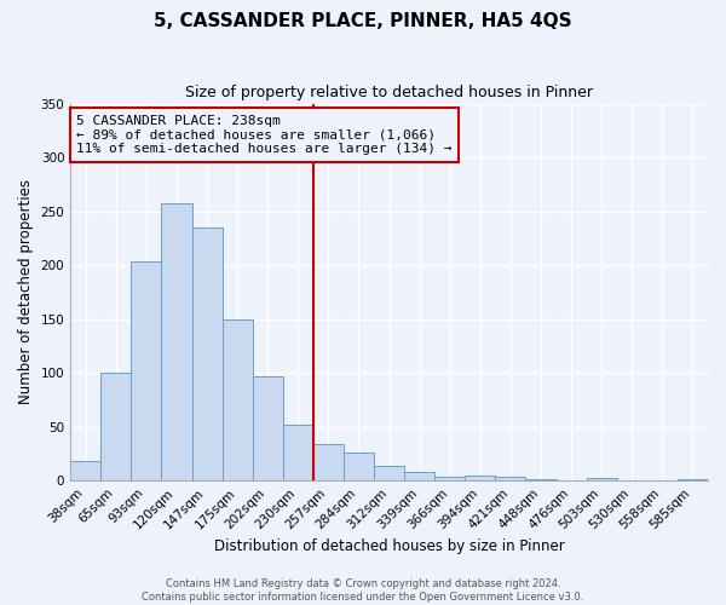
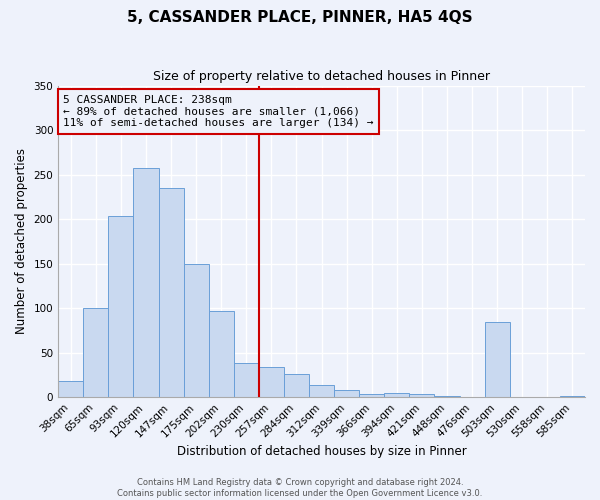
230sqm: 52 -> 38
503sqm: 2 -> 84
